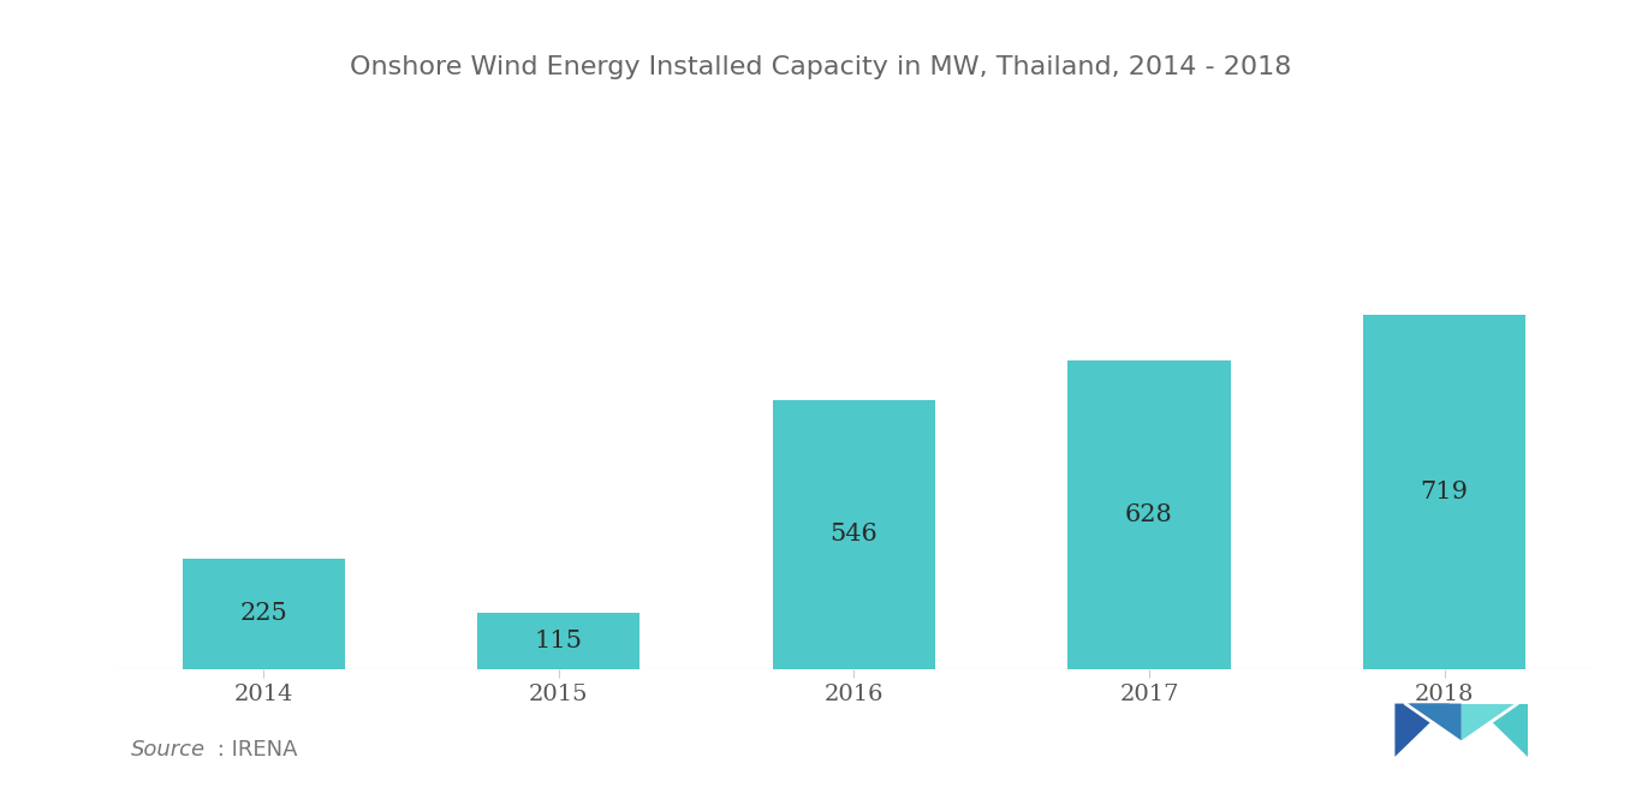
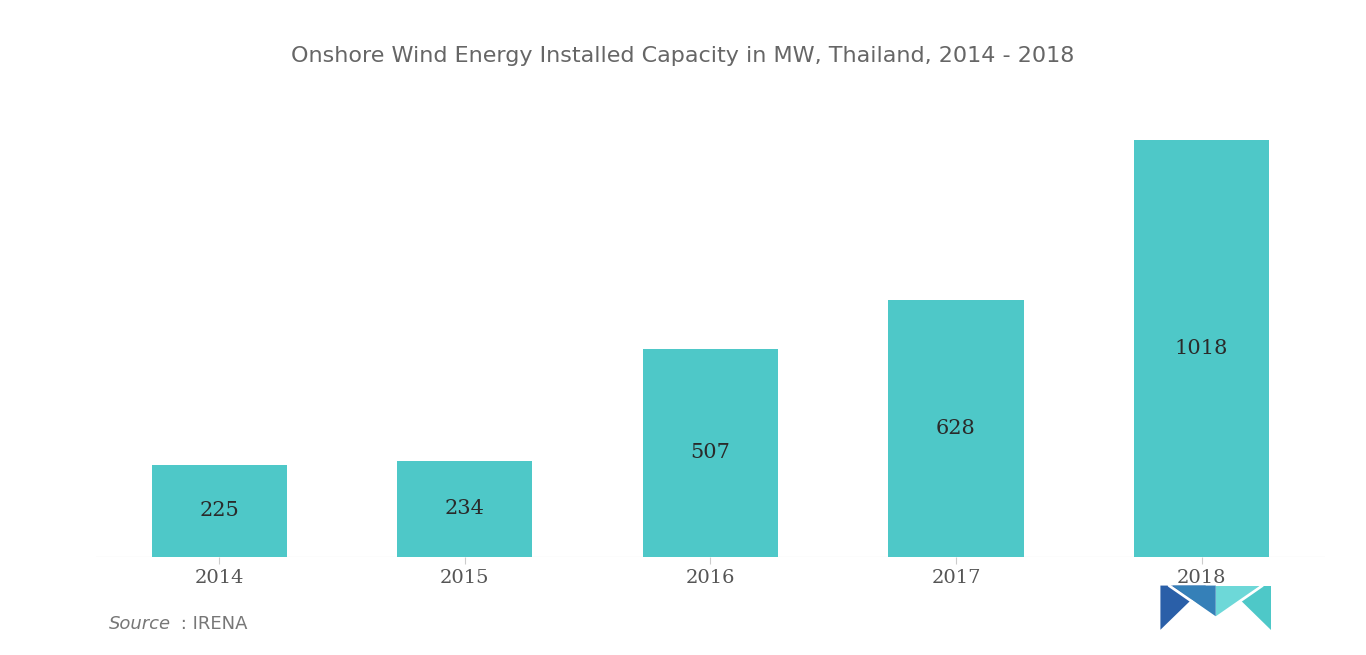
2015: 115 -> 234
2016: 546 -> 507
2018: 719 -> 1018
